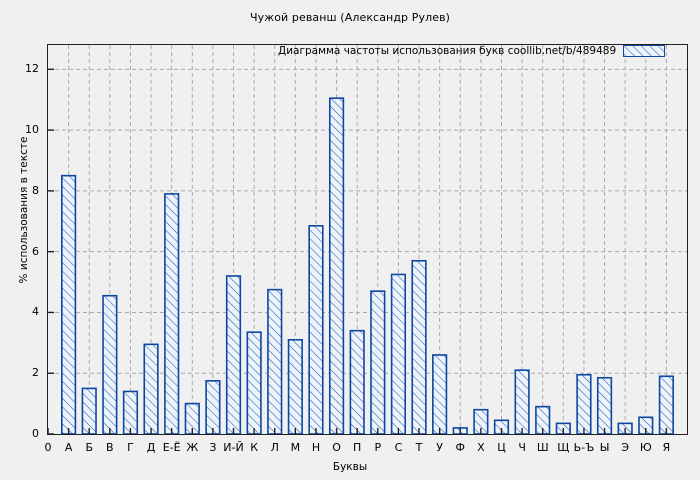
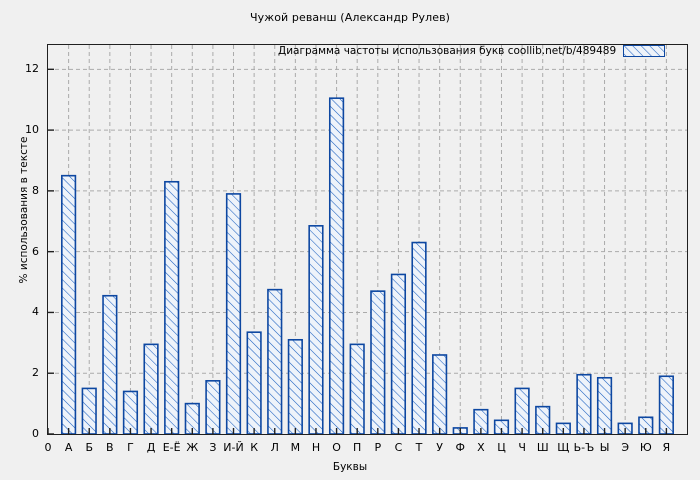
Е-Ё: 7.9 -> 8.3
И-Й: 5.2 -> 7.9
П: 3.4 -> 3.0
Т: 5.7 -> 6.3
Ч: 2.1 -> 1.5
